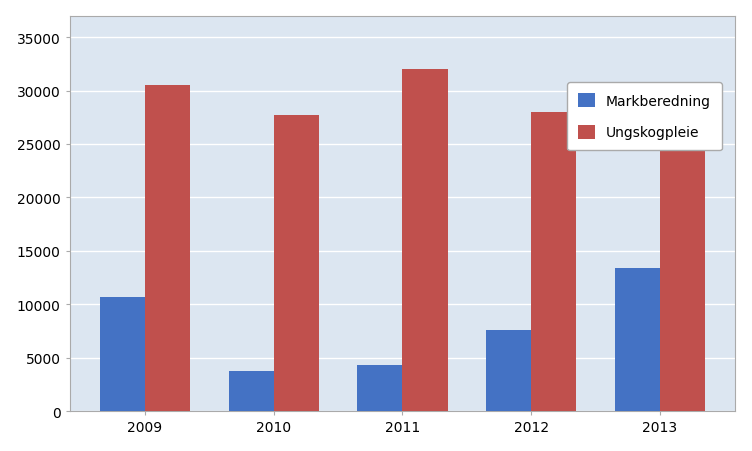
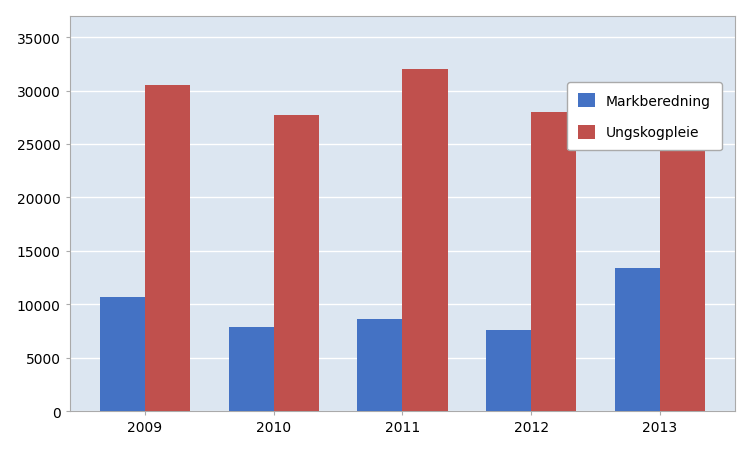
Markberedning/2010: 3800 -> 7900
Markberedning/2011: 4300 -> 8600
